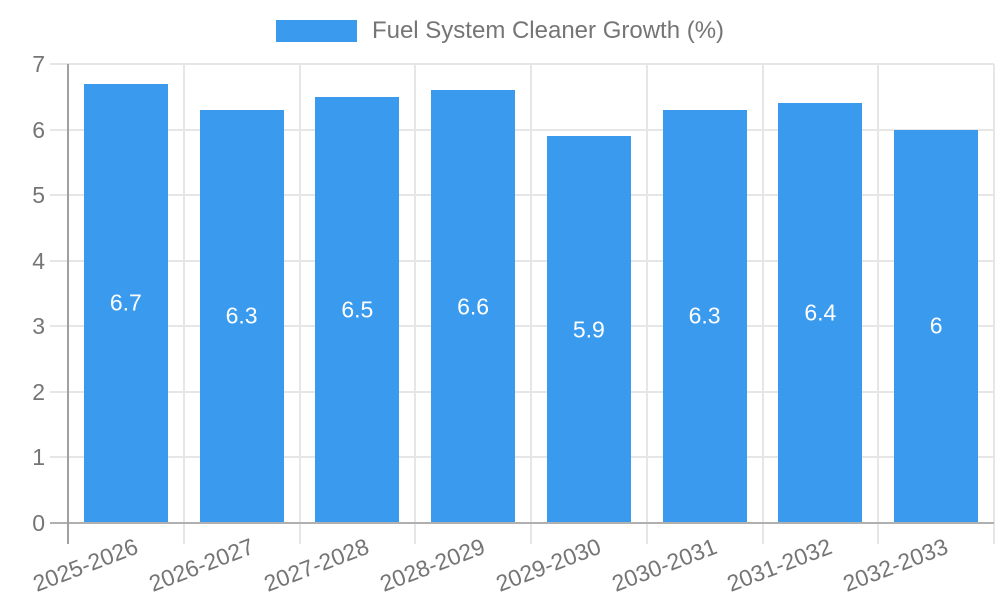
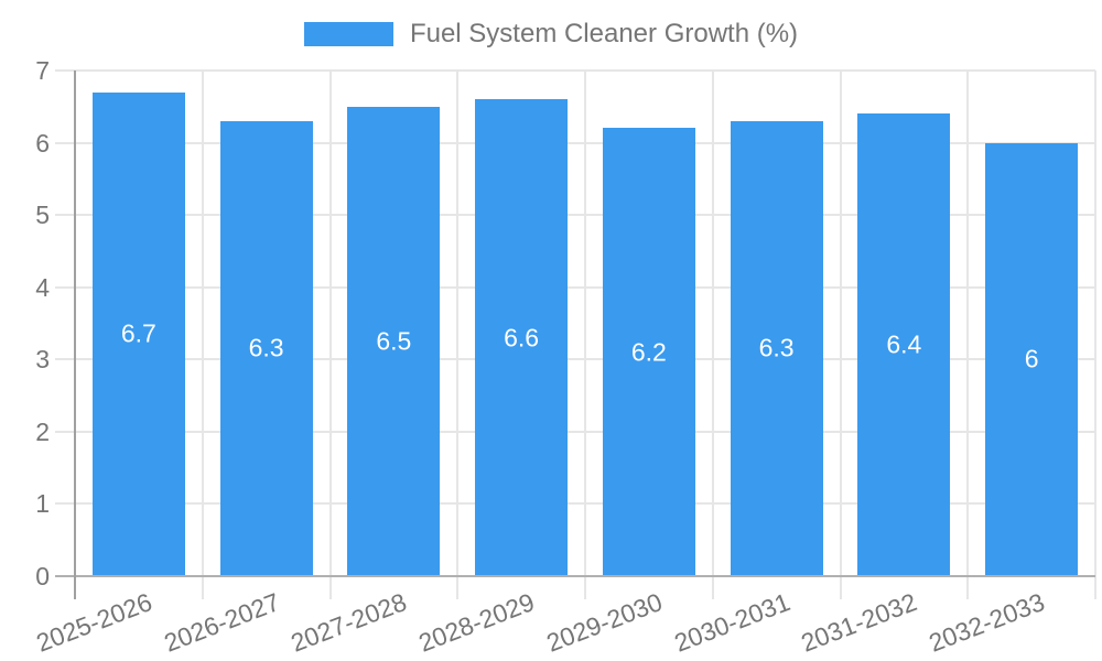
2029-2030: 5.9 -> 6.2
